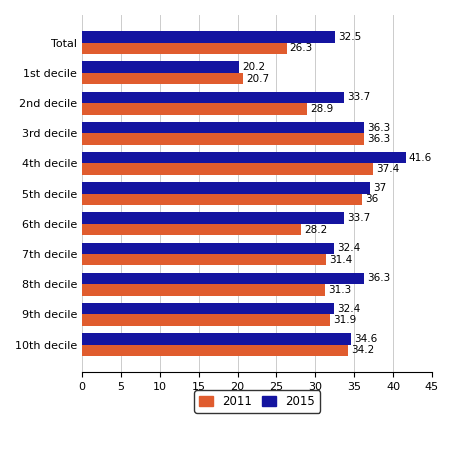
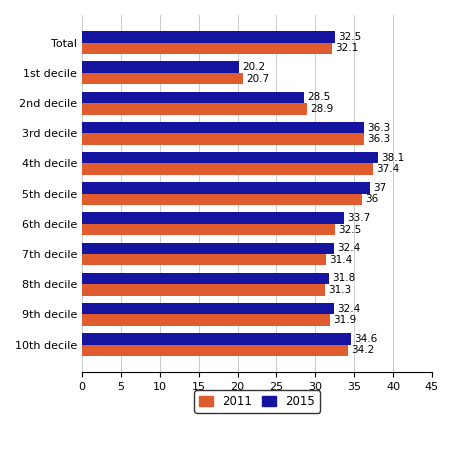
2011/Total: 26.3 -> 32.1
2015/2nd decile: 33.7 -> 28.5
2015/4th decile: 41.6 -> 38.1
2011/6th decile: 28.2 -> 32.5
2015/8th decile: 36.3 -> 31.8
